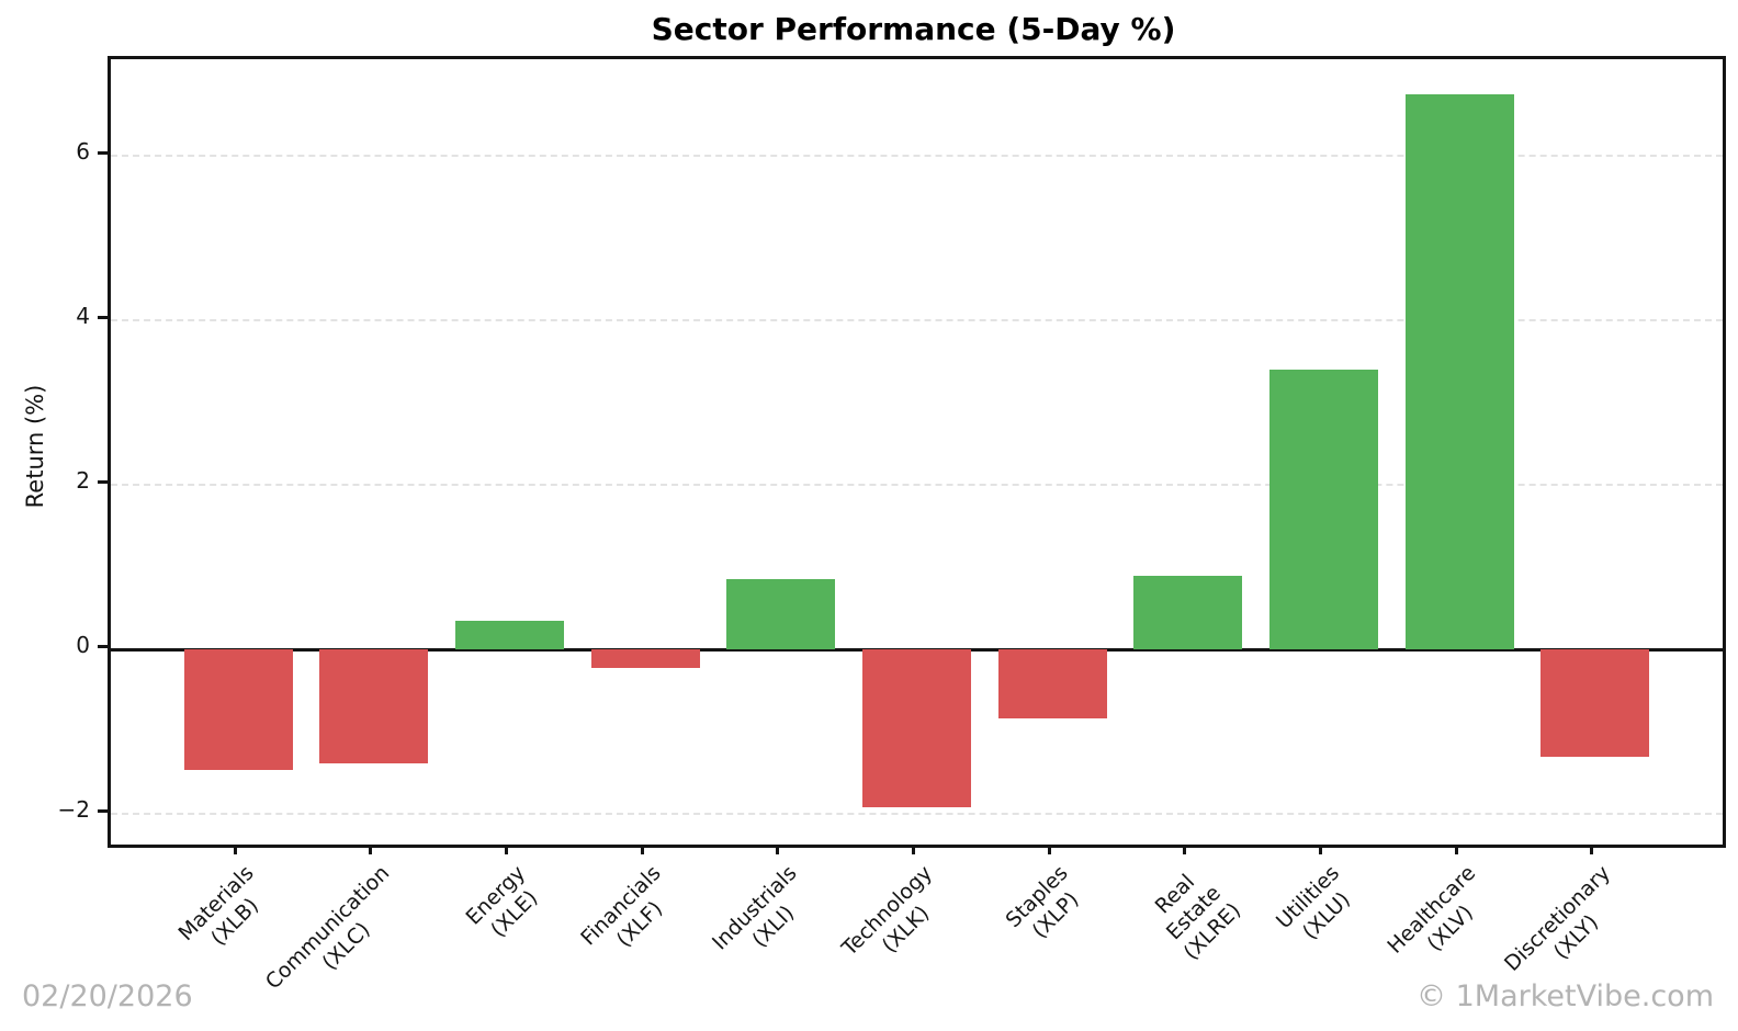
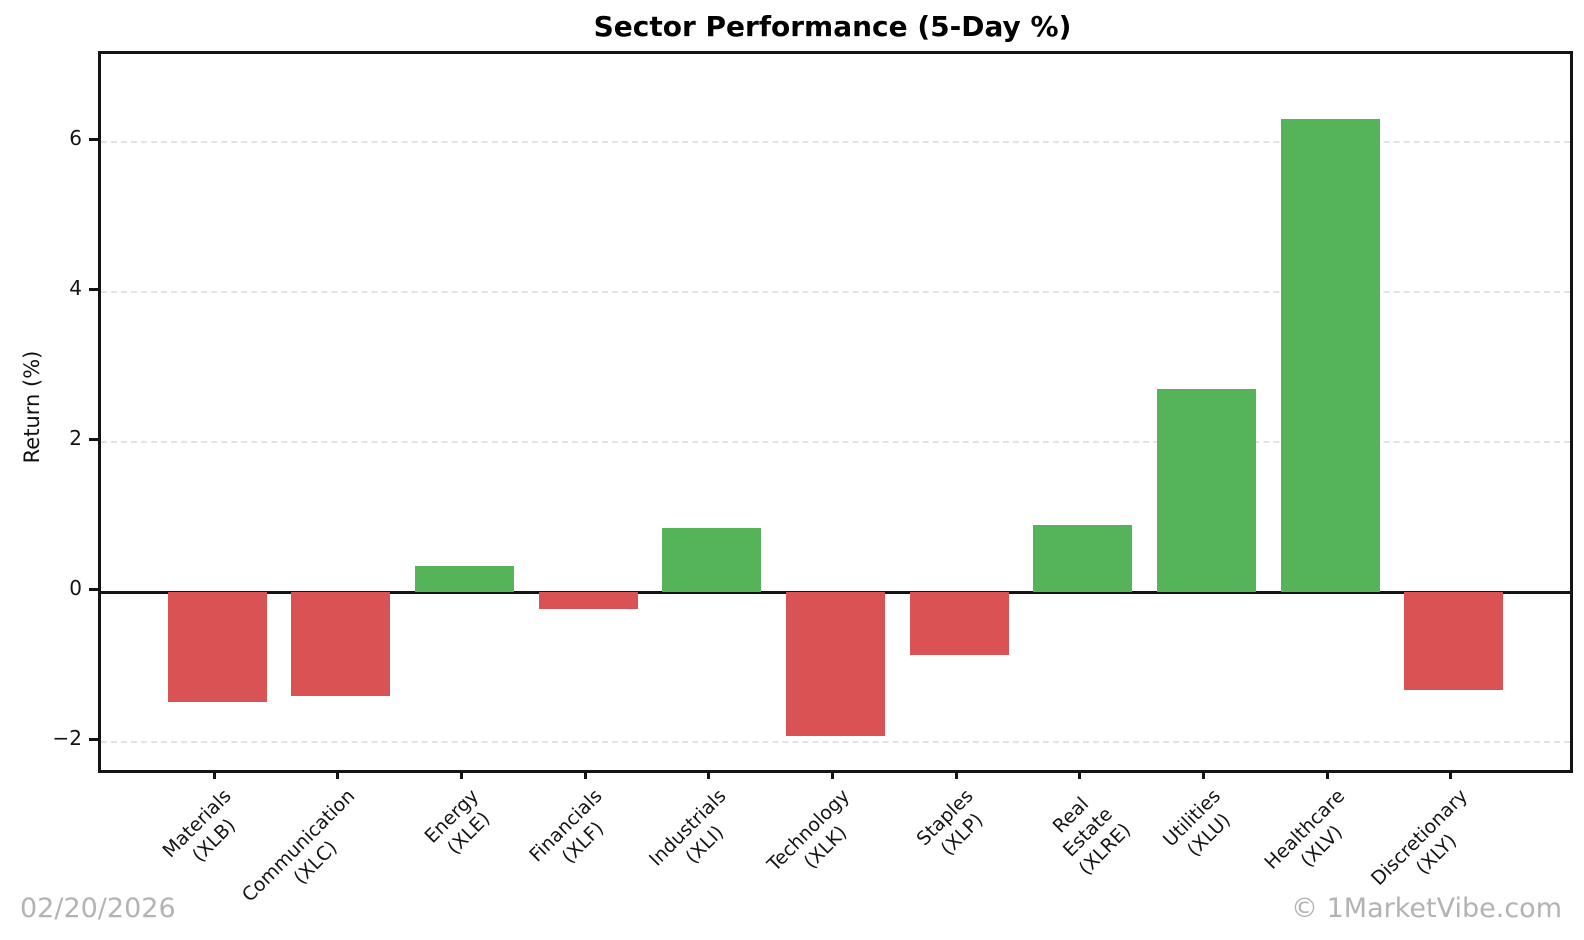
Utilities (XLU): 3.4 -> 2.7
Healthcare (XLV): 6.7 -> 6.3
